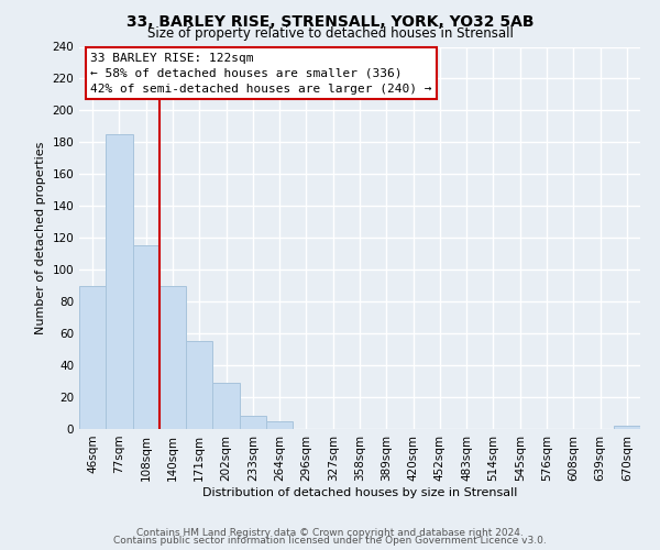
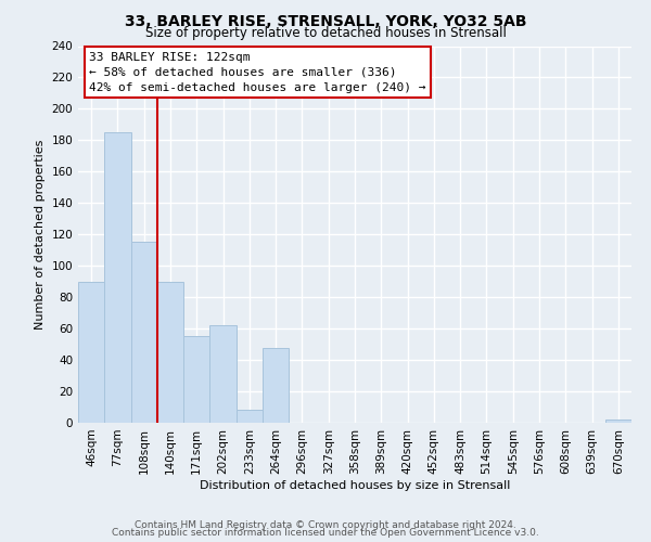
202sqm: 29 -> 62
264sqm: 5 -> 48
